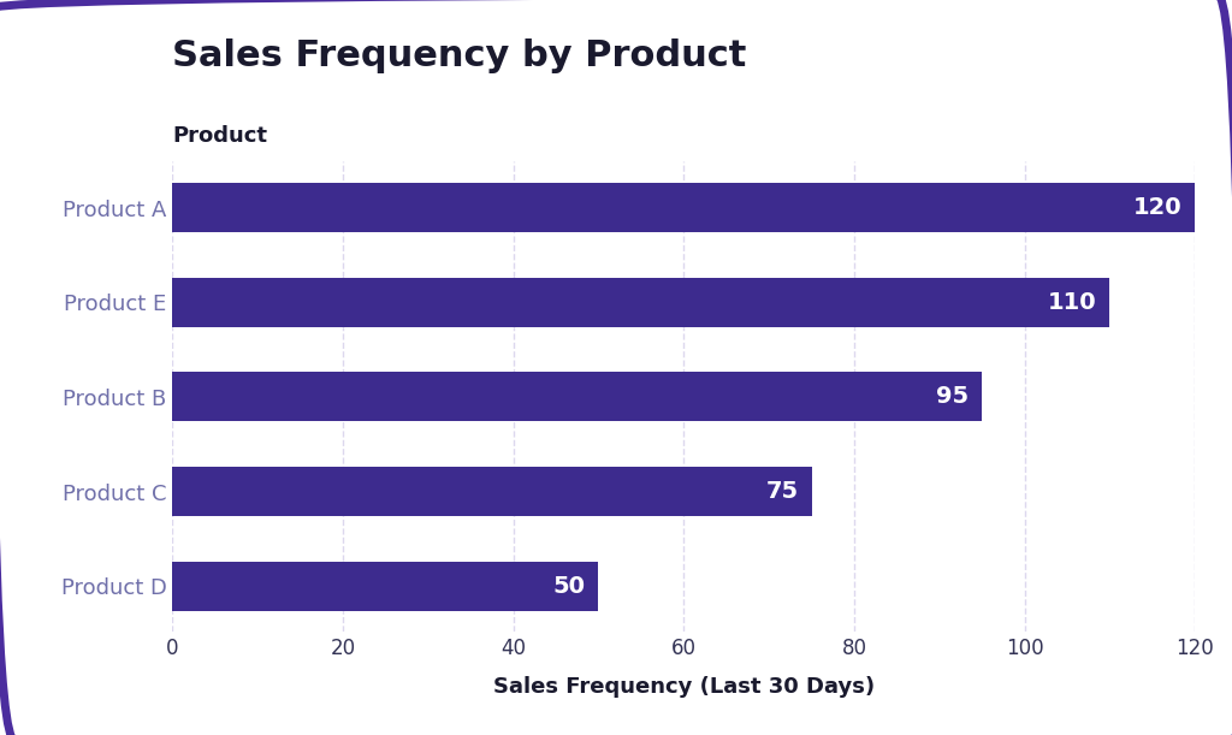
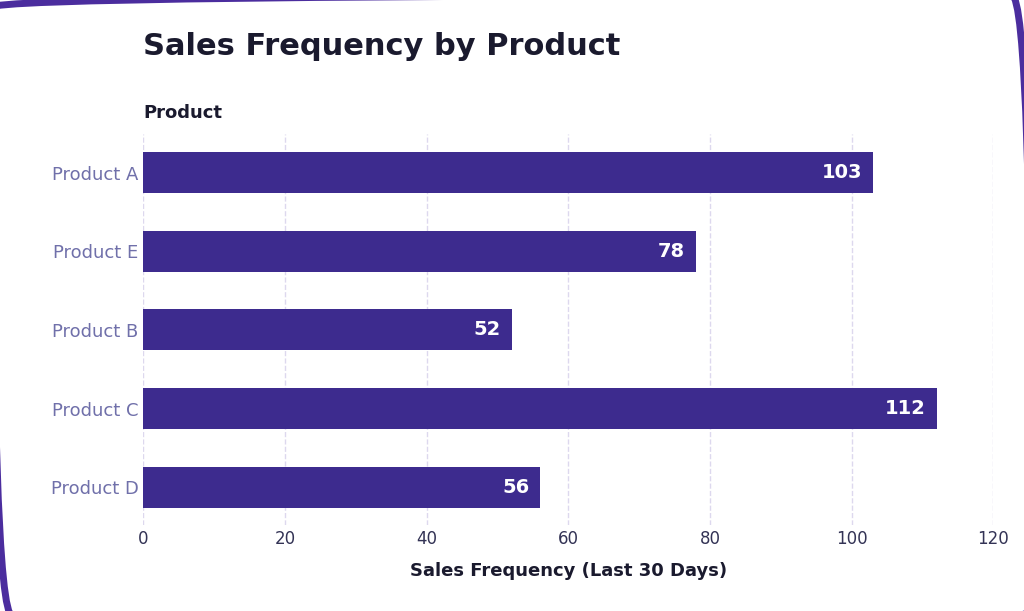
Product A: 120 -> 103
Product E: 110 -> 78
Product B: 95 -> 52
Product C: 75 -> 112
Product D: 50 -> 56
